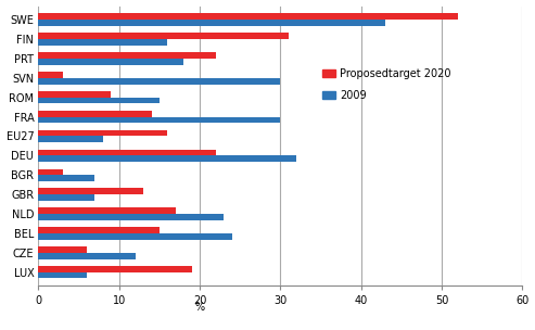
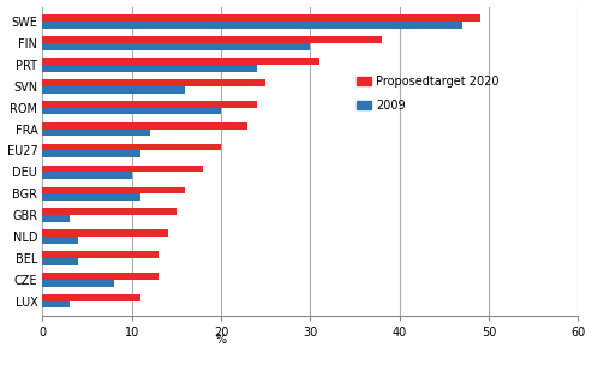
Proposedtarget 2020/SWE: 52 -> 49
2009/SWE: 43 -> 47
Proposedtarget 2020/FIN: 31 -> 38
2009/FIN: 16 -> 30
Proposedtarget 2020/PRT: 22 -> 31
2009/PRT: 18 -> 24
Proposedtarget 2020/SVN: 3 -> 25
2009/SVN: 30 -> 16
Proposedtarget 2020/ROM: 9 -> 24
2009/ROM: 15 -> 20
Proposedtarget 2020/FRA: 14 -> 23
2009/FRA: 30 -> 12
Proposedtarget 2020/EU27: 16 -> 20
2009/EU27: 8 -> 11
Proposedtarget 2020/DEU: 22 -> 18
2009/DEU: 32 -> 10
Proposedtarget 2020/BGR: 3 -> 16
2009/BGR: 7 -> 11
Proposedtarget 2020/GBR: 13 -> 15
2009/GBR: 7 -> 3
Proposedtarget 2020/NLD: 17 -> 14
2009/NLD: 23 -> 4
Proposedtarget 2020/BEL: 15 -> 13
2009/BEL: 24 -> 4
Proposedtarget 2020/CZE: 6 -> 13
2009/CZE: 12 -> 8
Proposedtarget 2020/LUX: 19 -> 11
2009/LUX: 6 -> 3
